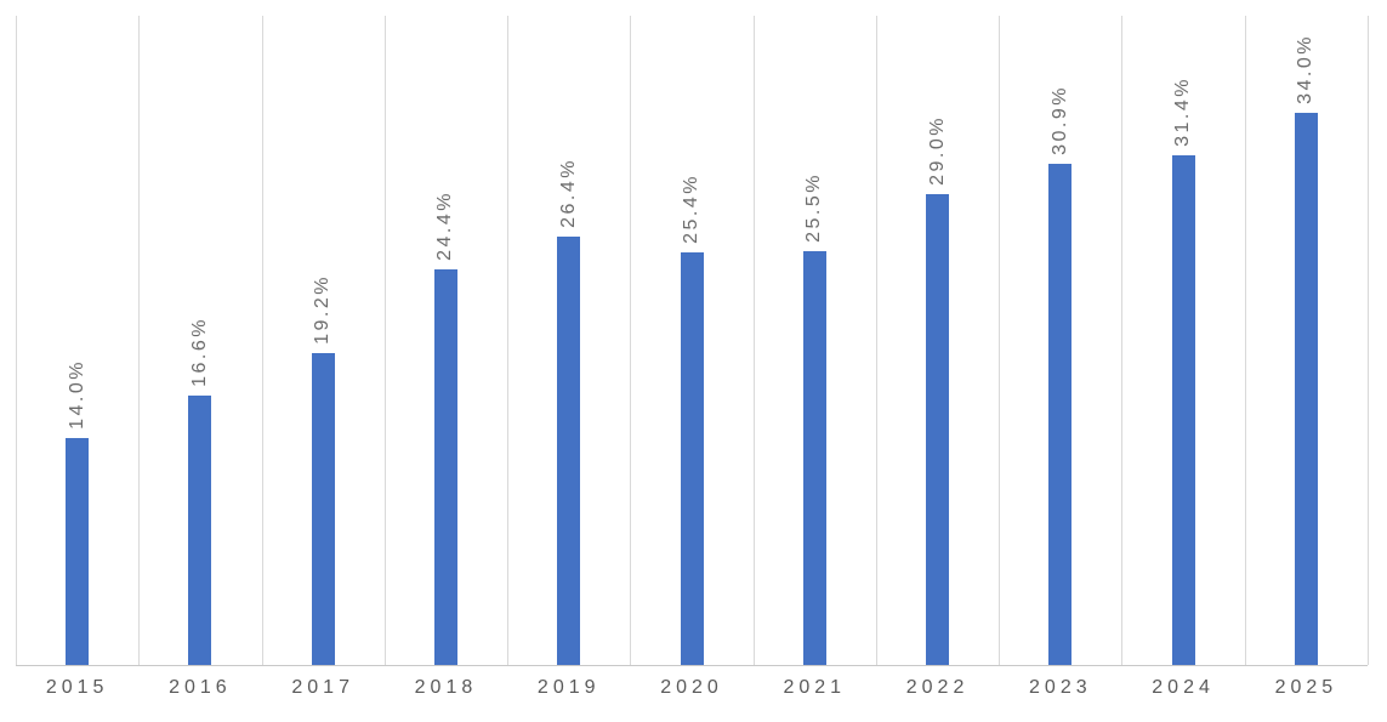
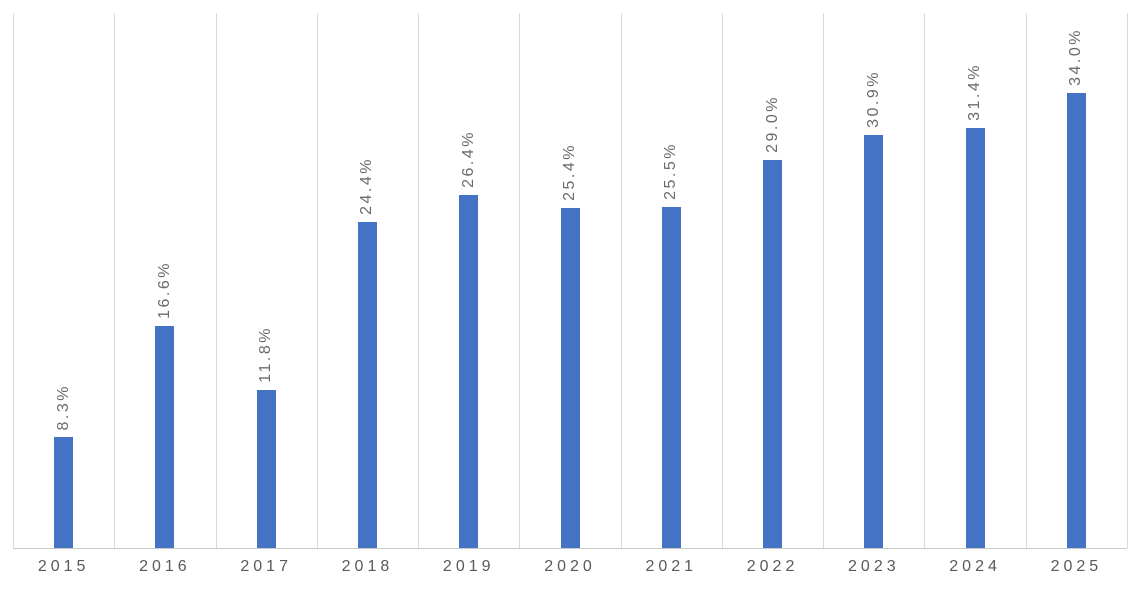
2015: 14.0% -> 8.3%
2017: 19.2% -> 11.8%
